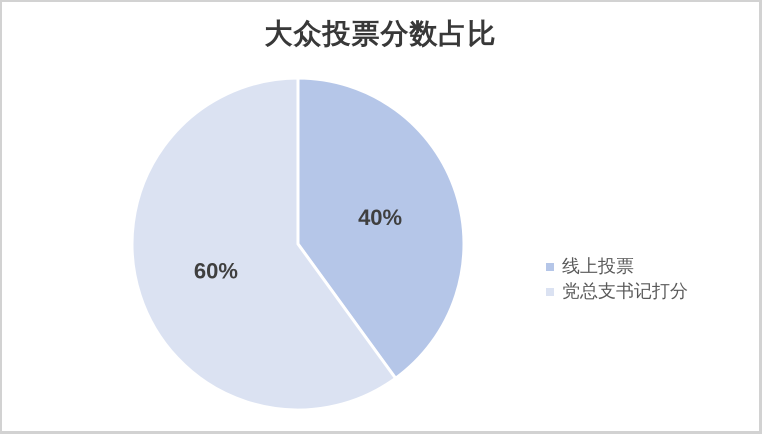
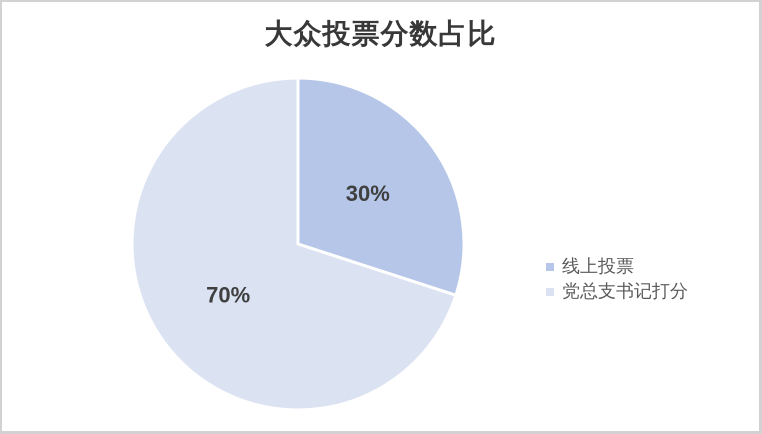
线上投票: 40% -> 30%
党总支书记打分: 60% -> 70%
